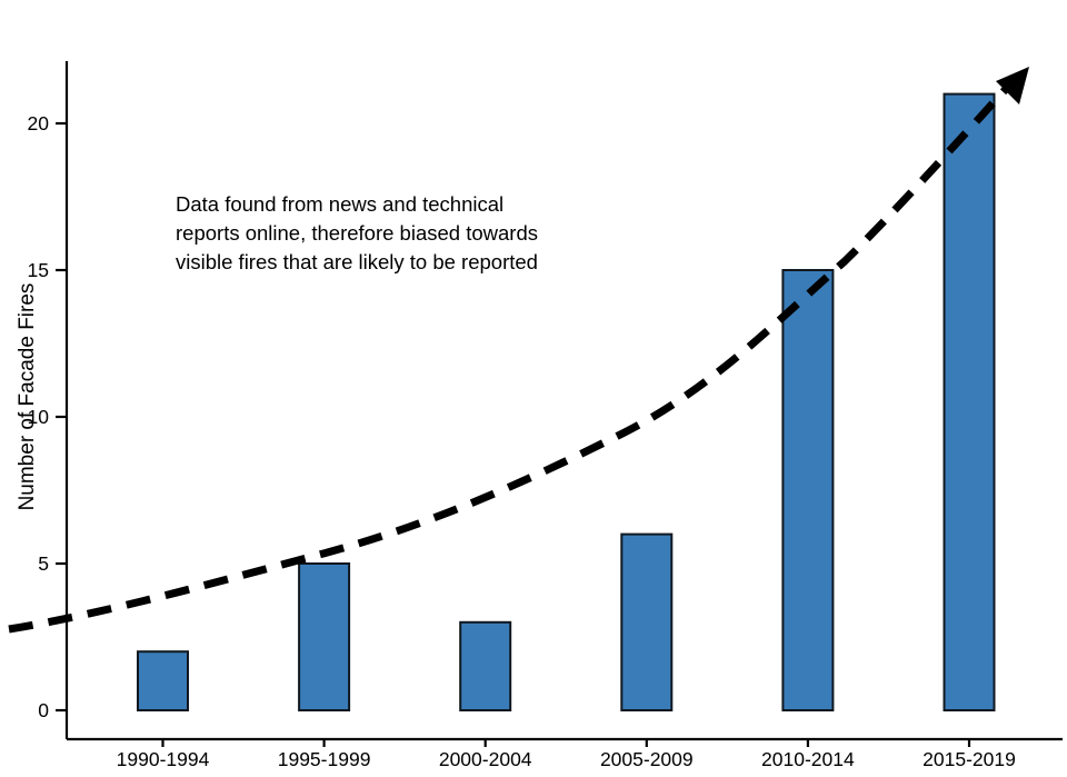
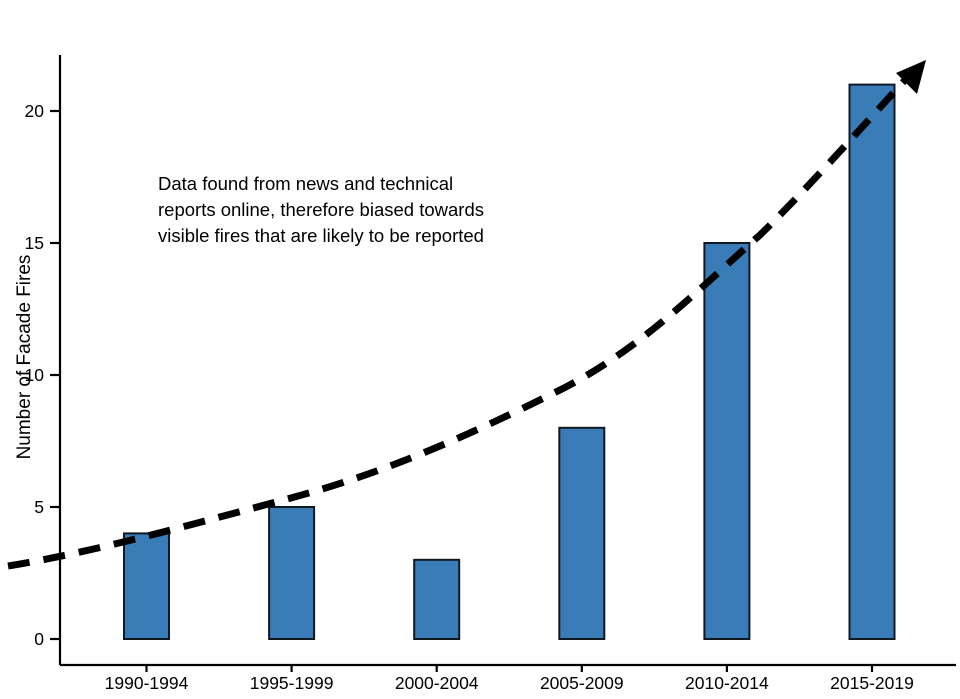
1990-1994: 2 -> 4
2005-2009: 6 -> 8
